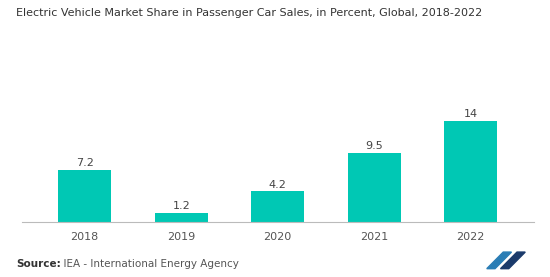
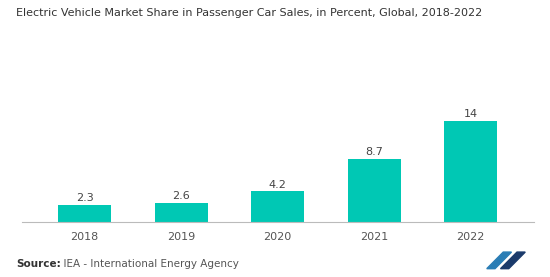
2018: 7.2 -> 2.3
2019: 1.2 -> 2.6
2021: 9.5 -> 8.7
